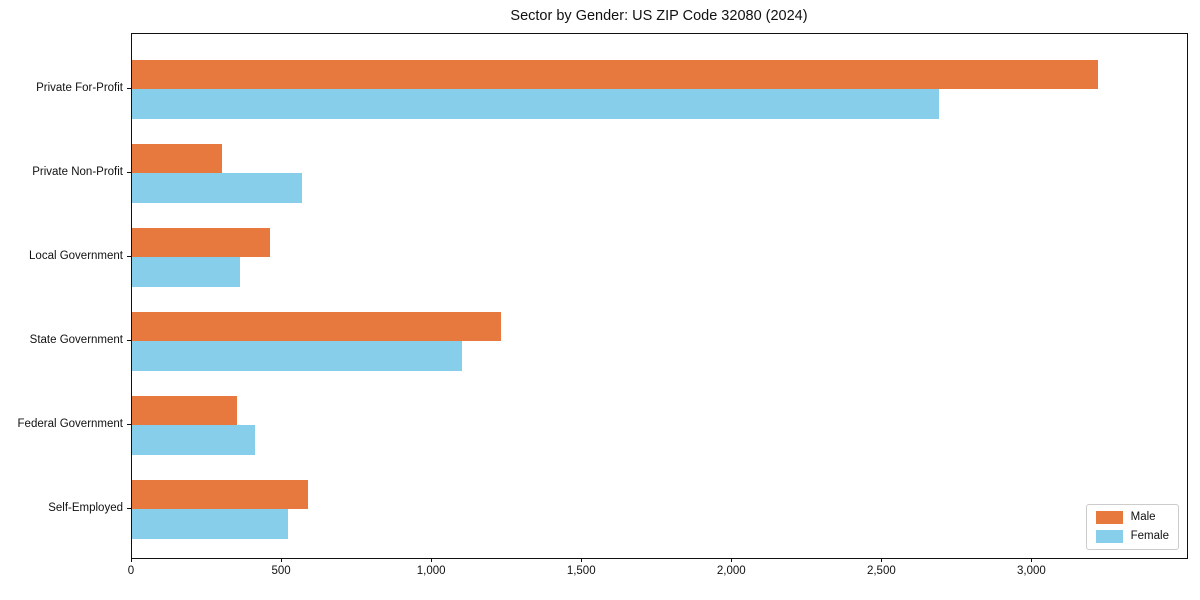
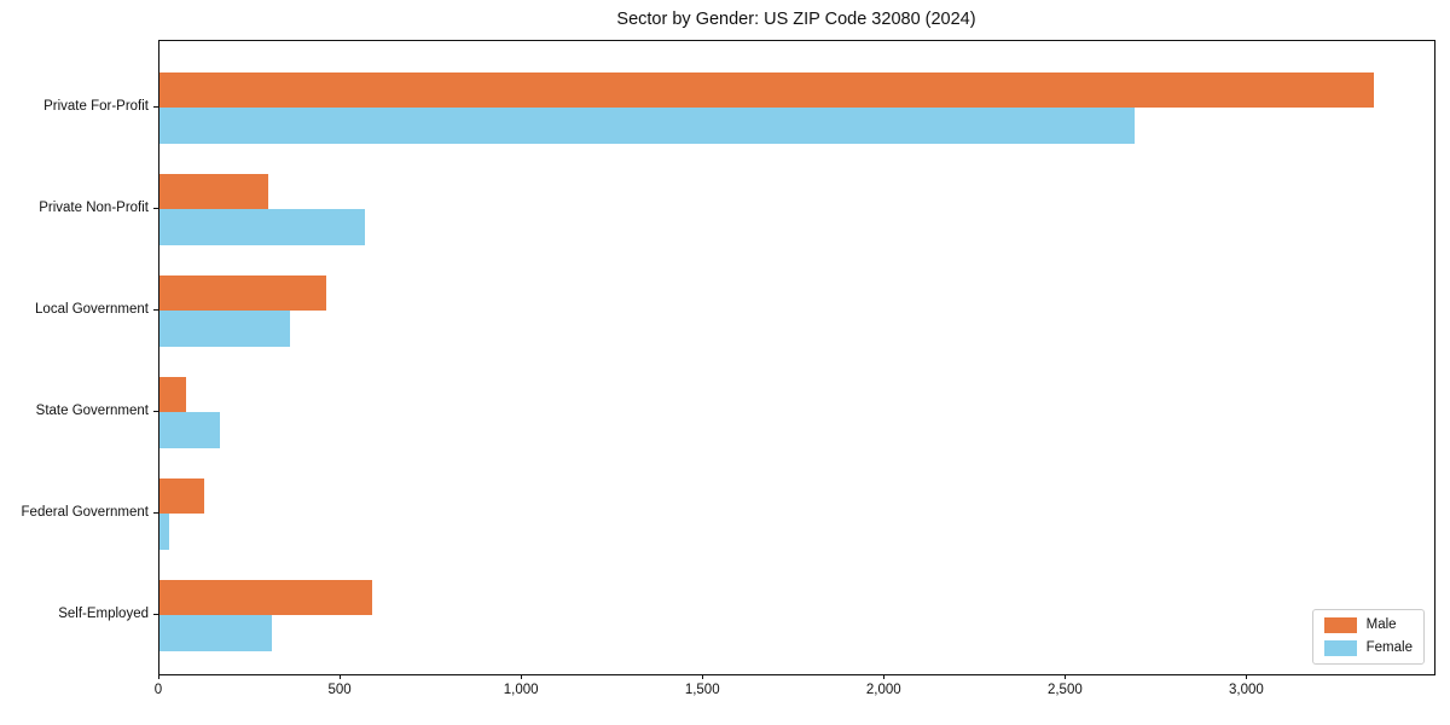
Male/Private For-Profit: 3220 -> 3350
Male/State Government: 1230 -> 70
Female/State Government: 1100 -> 170
Male/Federal Government: 350 -> 120
Female/Federal Government: 410 -> 30
Female/Self-Employed: 520 -> 310
